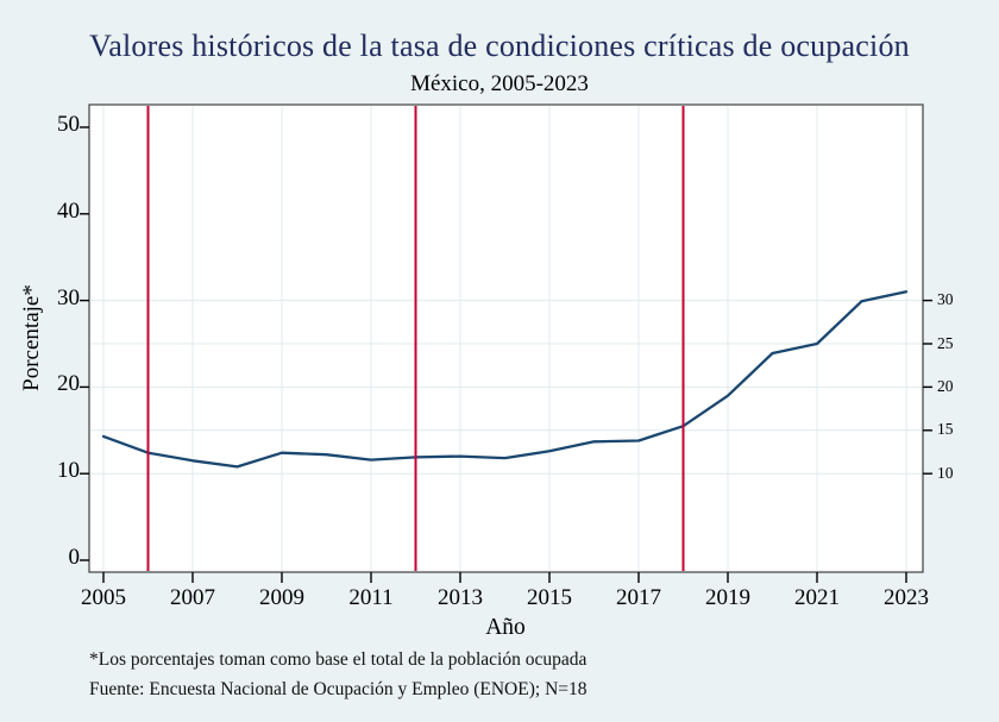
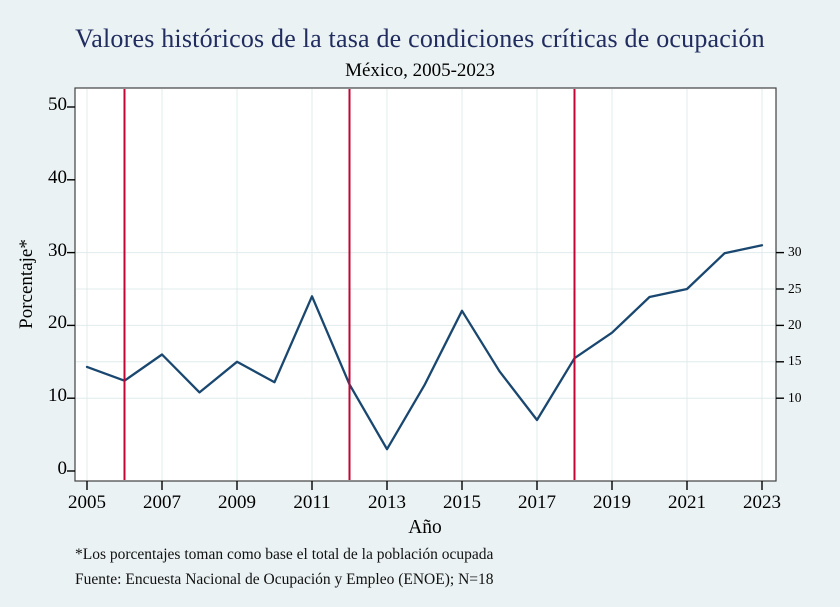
2007: 12 -> 16
2009: 12 -> 15
2011: 12 -> 24
2013: 12 -> 3
2015: 13 -> 22
2017: 14 -> 7
